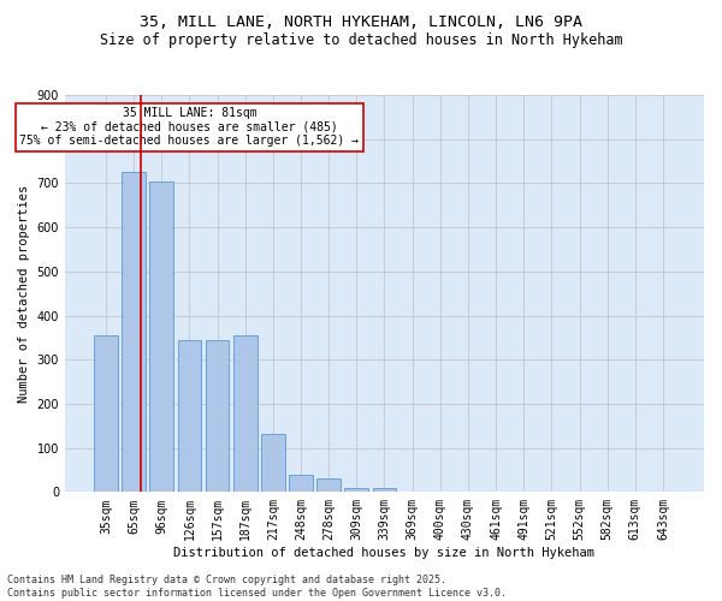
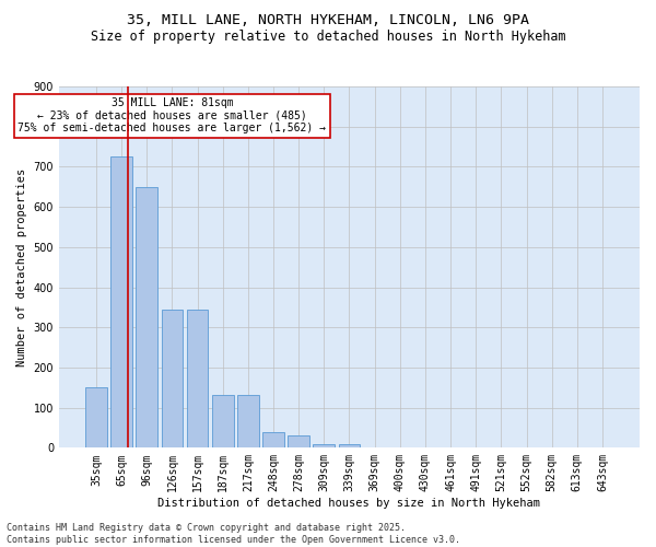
35sqm: 355 -> 150
96sqm: 705 -> 650
187sqm: 355 -> 132
